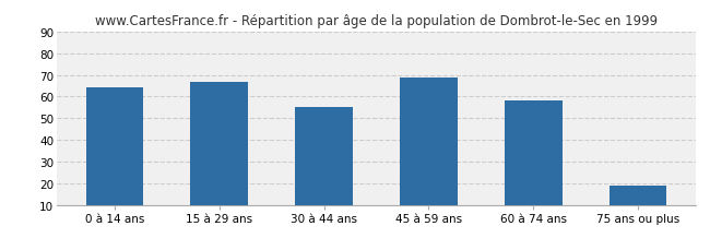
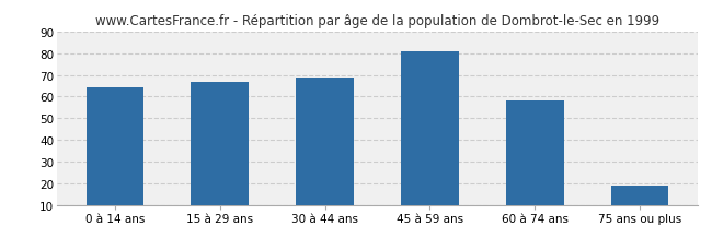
30 à 44 ans: 55 -> 69
45 à 59 ans: 69 -> 81
